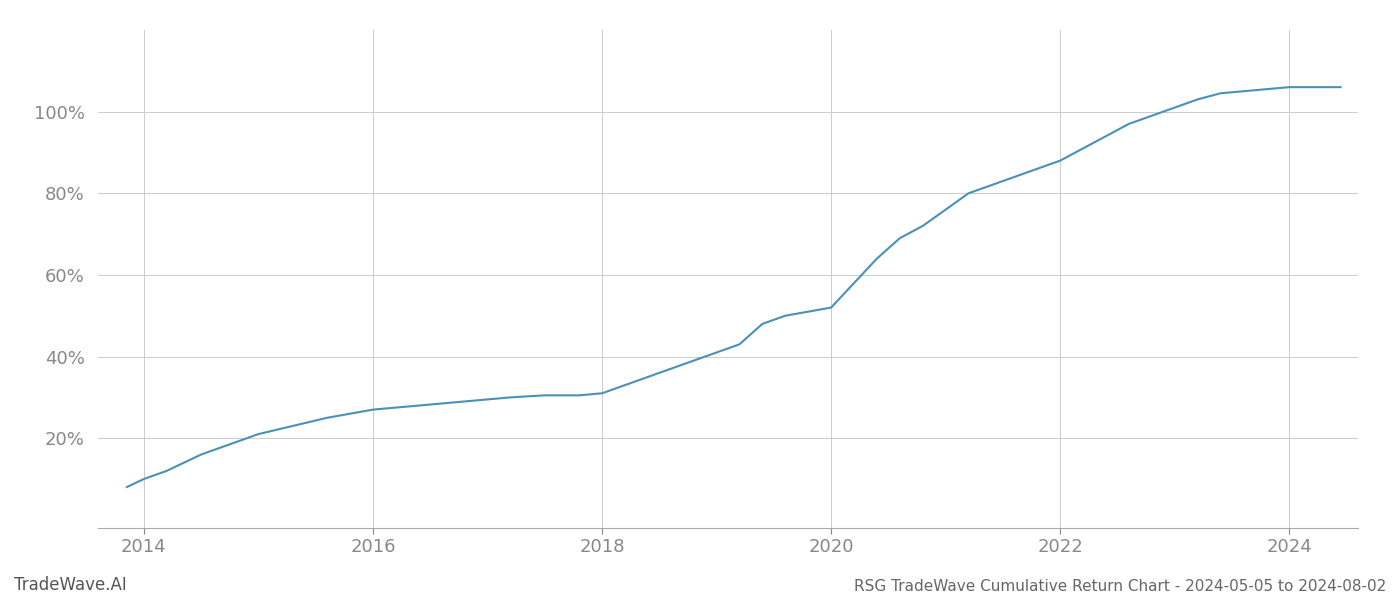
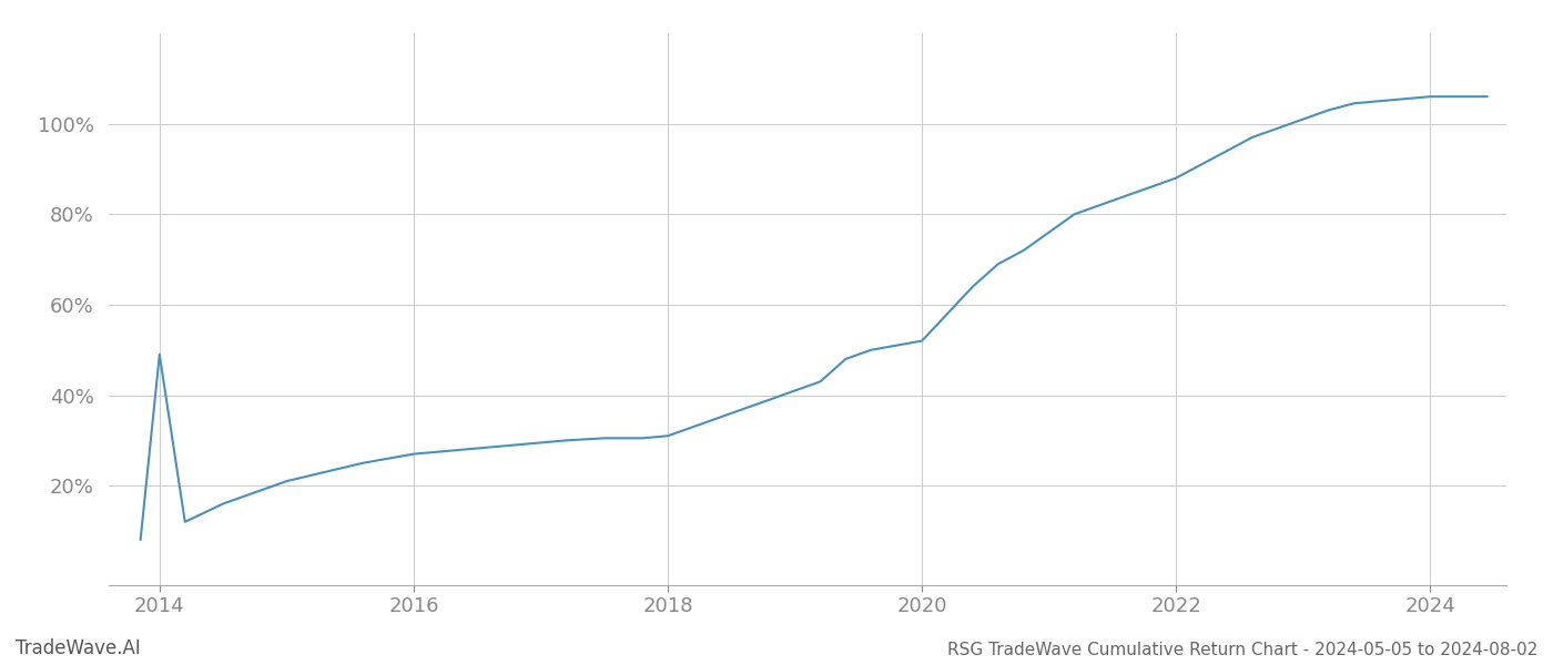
2014: 10.0% -> 49.0%
